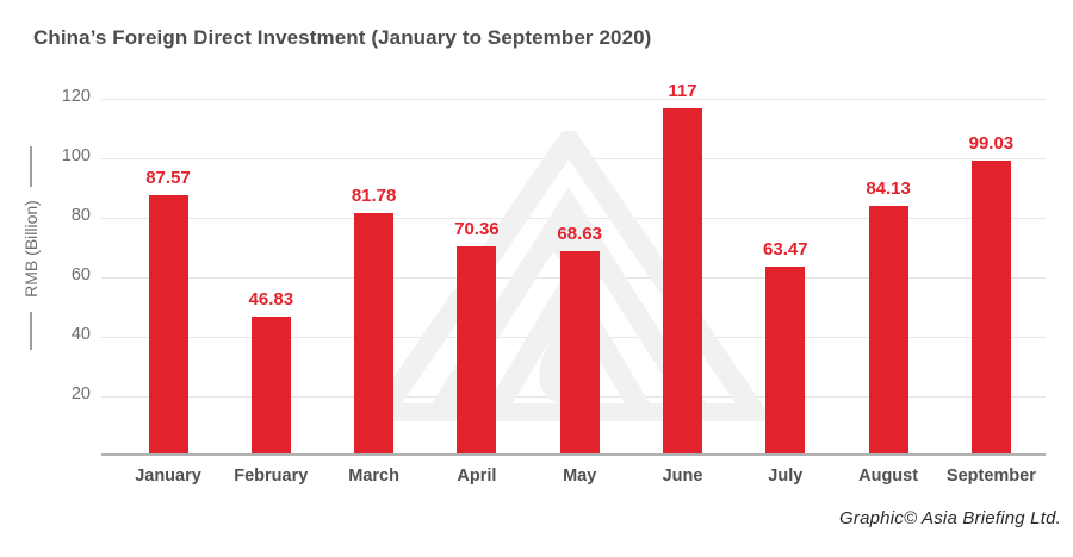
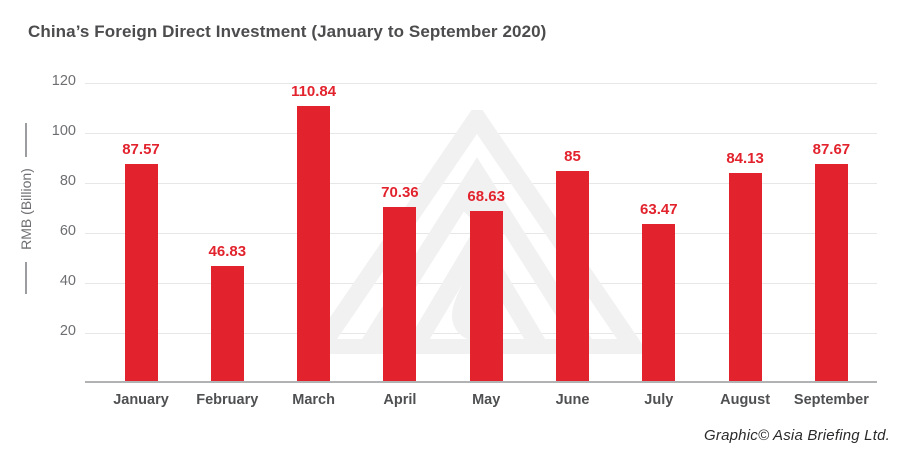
March: 81.78 -> 110.84
June: 117 -> 85
September: 99.03 -> 87.67
